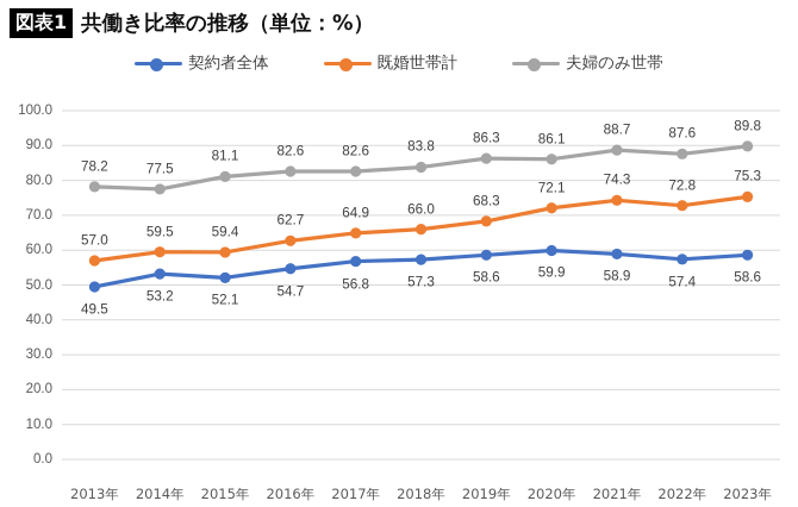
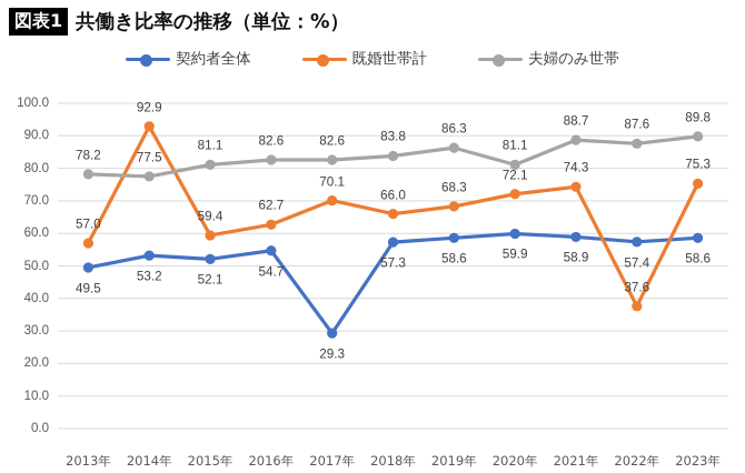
既婚世帯計/2014年: 59.5 -> 92.9
契約者全体/2017年: 56.8 -> 29.3
既婚世帯計/2017年: 64.9 -> 70.1
夫婦のみ世帯/2020年: 86.1 -> 81.1
既婚世帯計/2022年: 72.8 -> 37.6
